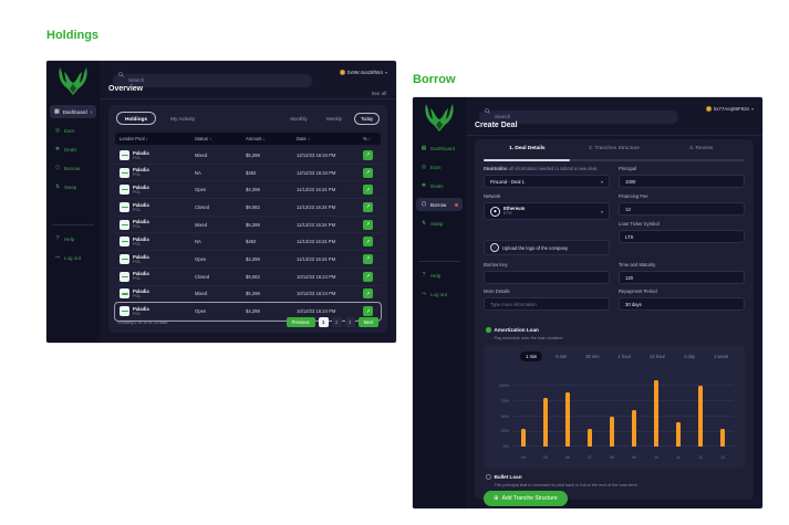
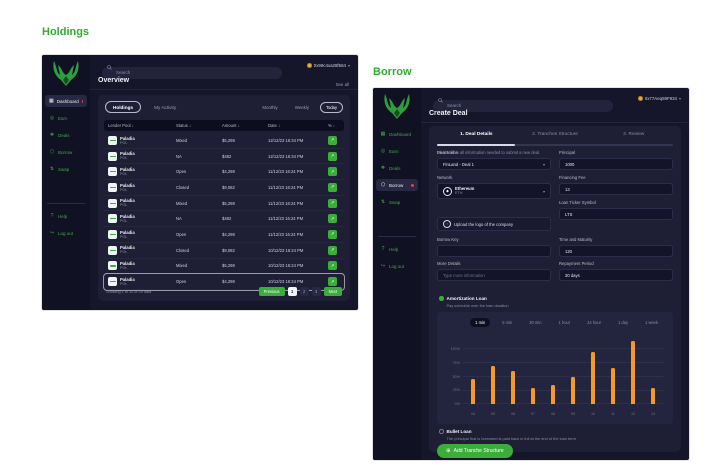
04: 30% -> 40%
05: 80% -> 70%
06: 90% -> 60%
08: 50% -> 40%
09: 60% -> 50%
10: 110% -> 100%
11: 40% -> 60%
12: 100% -> 120%
